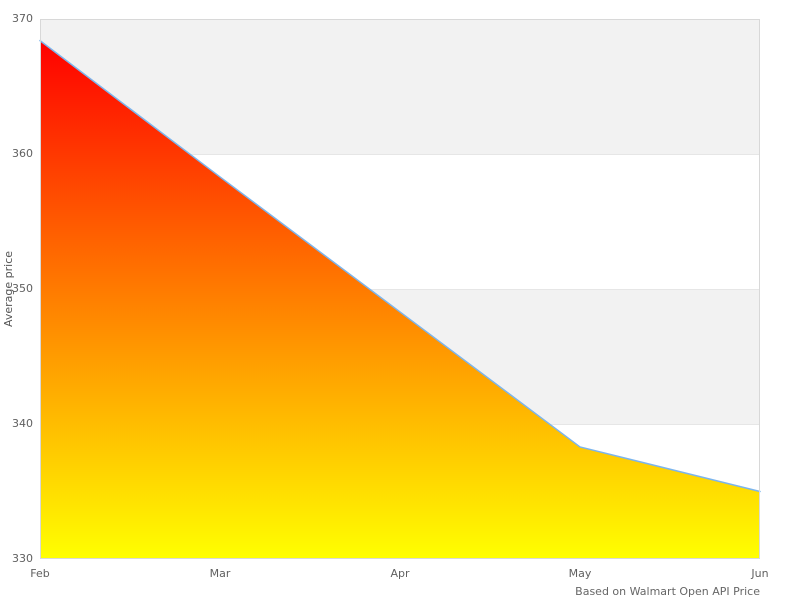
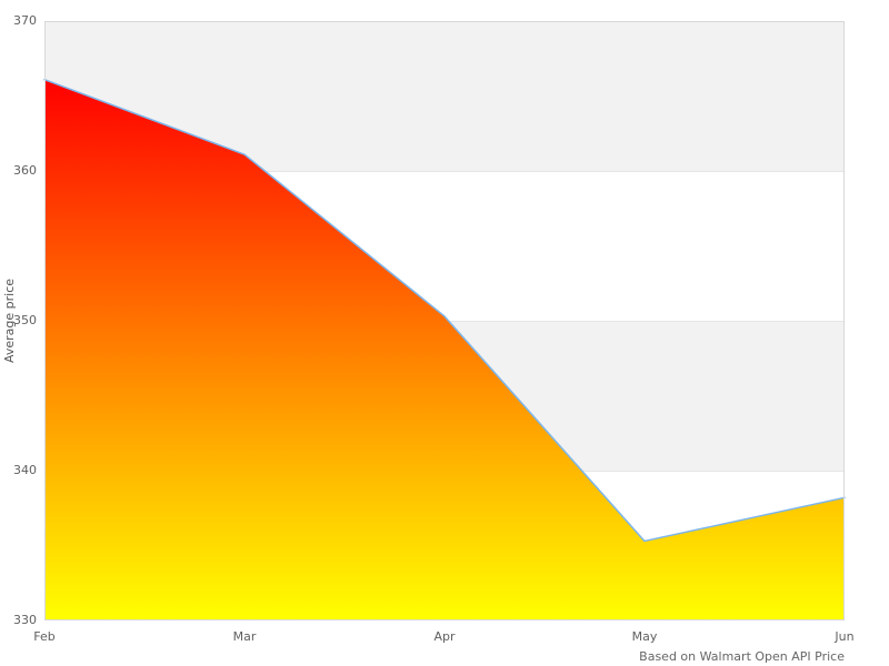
Feb: 368.4 -> 366.1
Mar: 358.3 -> 361.1
Apr: 348.3 -> 350.3
May: 338.3 -> 335.3
Jun: 335.0 -> 338.2
